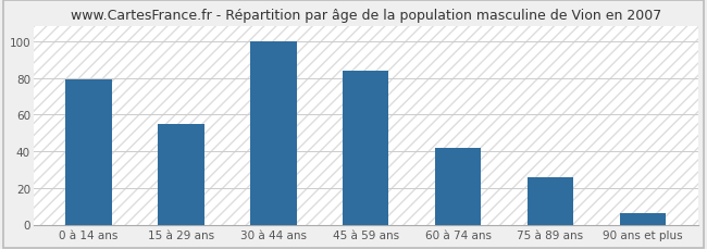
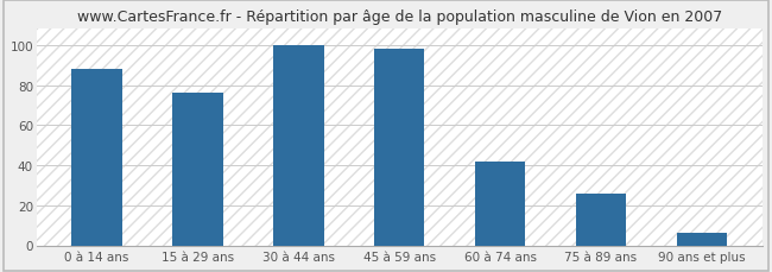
0 à 14 ans: 79 -> 88
15 à 29 ans: 55 -> 76
45 à 59 ans: 84 -> 98
